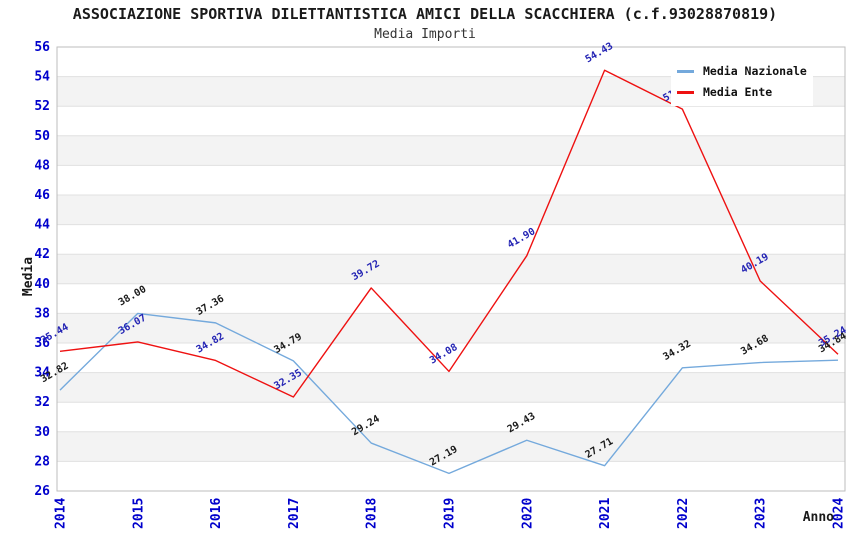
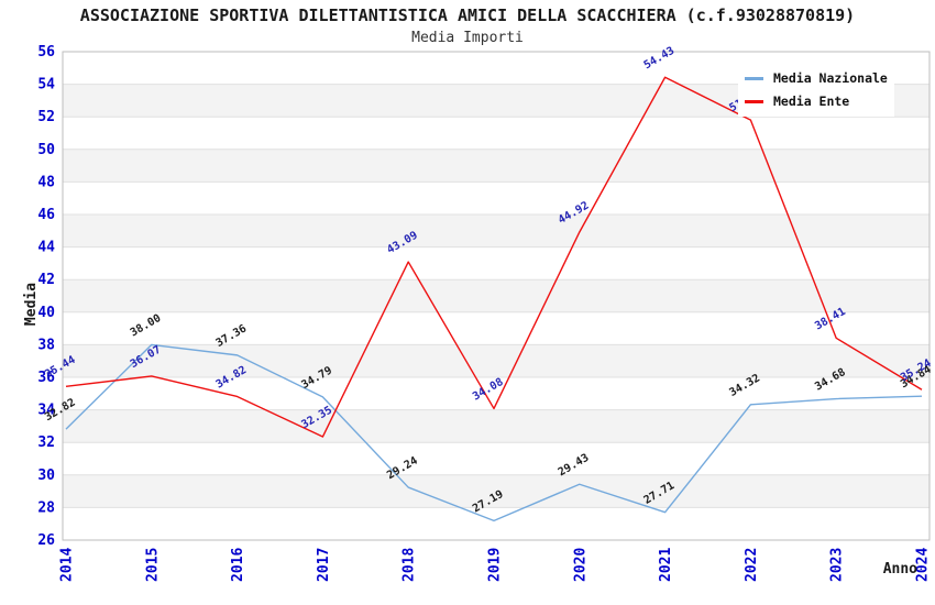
Media Ente/2018: 39.72 -> 43.09
Media Ente/2020: 41.90 -> 44.92
Media Ente/2023: 40.19 -> 38.41
